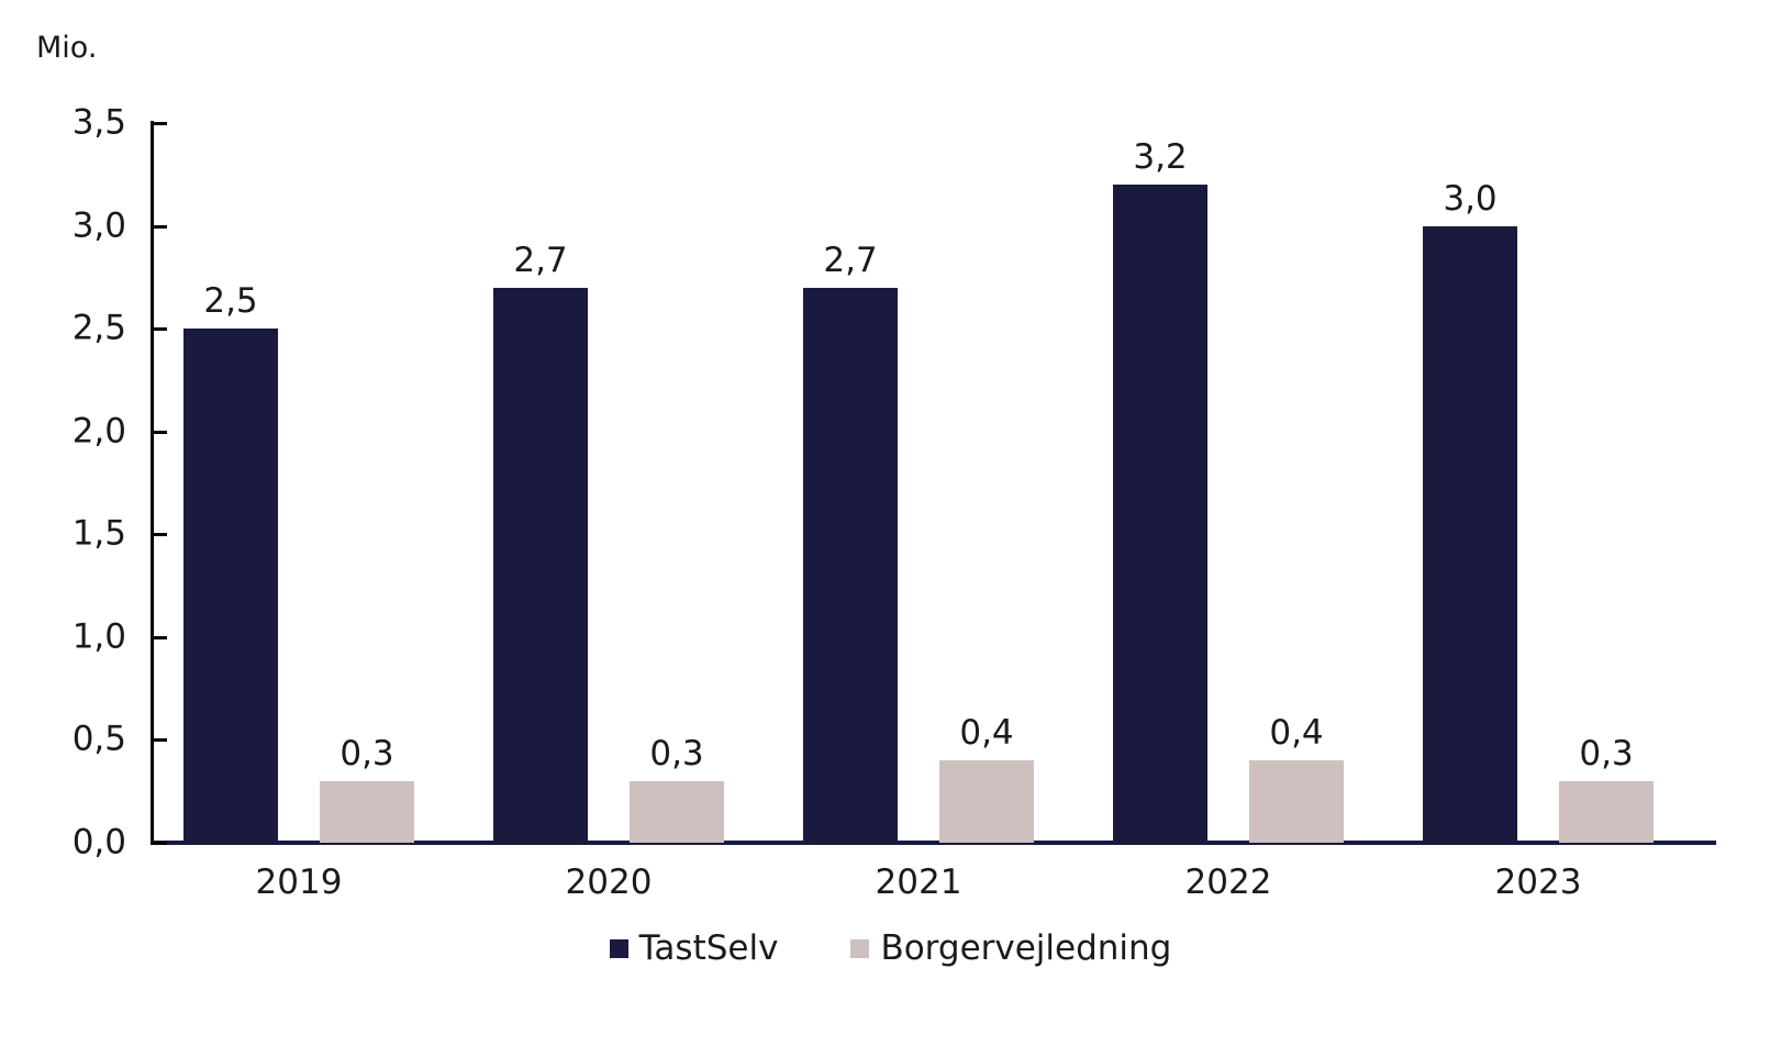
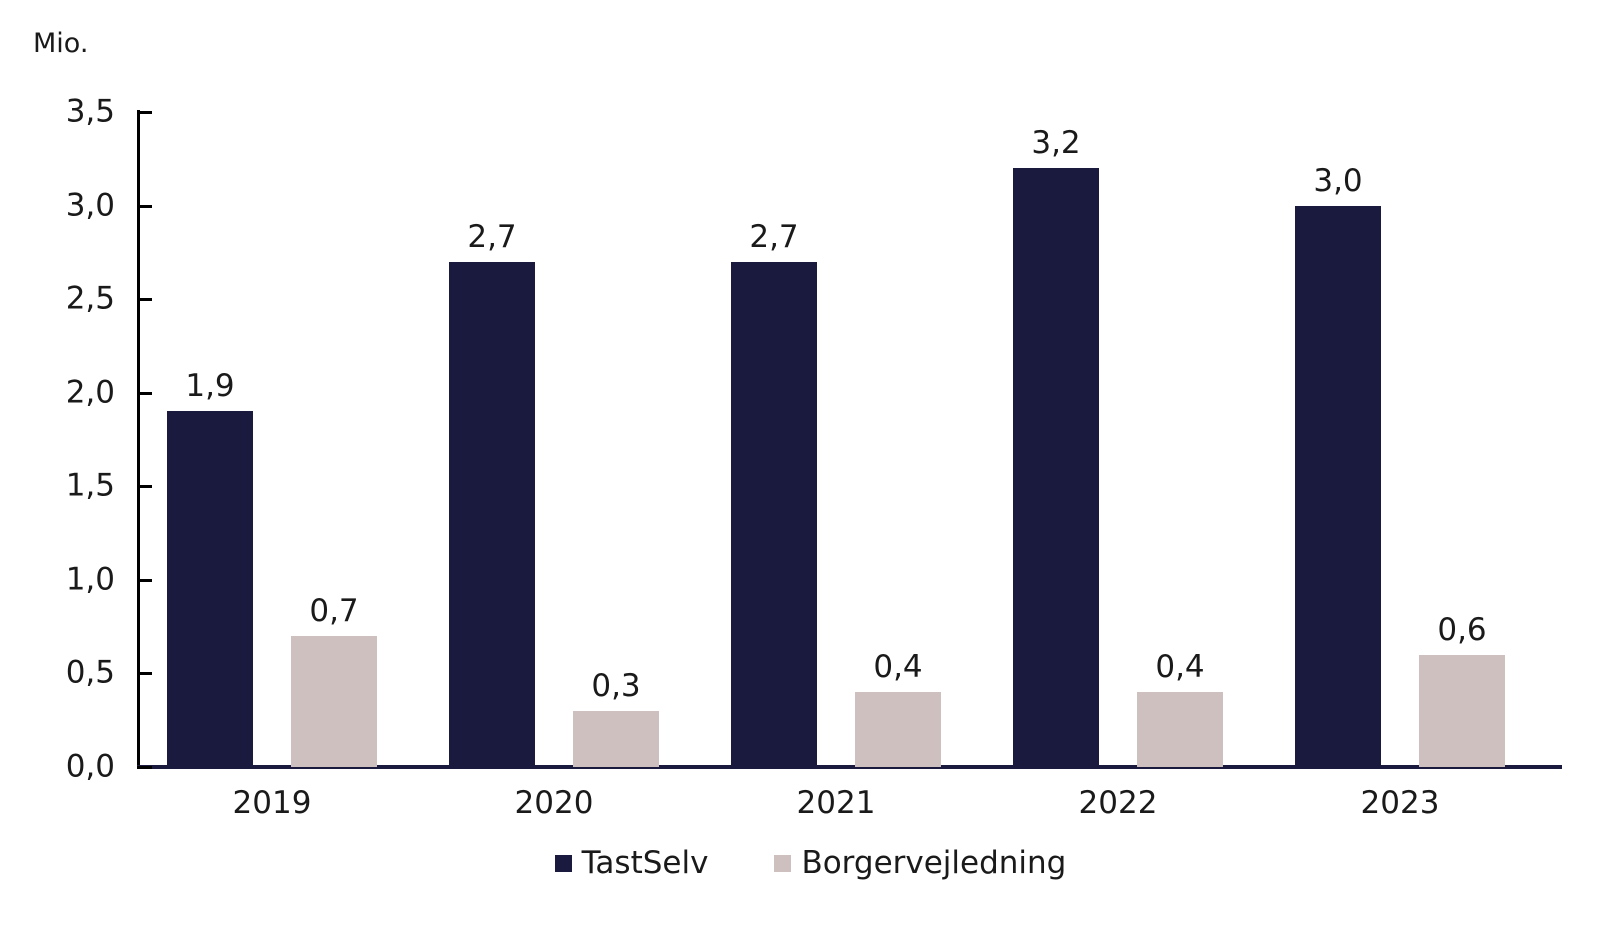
TastSelv/2019: 2,5 -> 1,9
Borgervejledning/2019: 0,3 -> 0,7
Borgervejledning/2023: 0,3 -> 0,6
